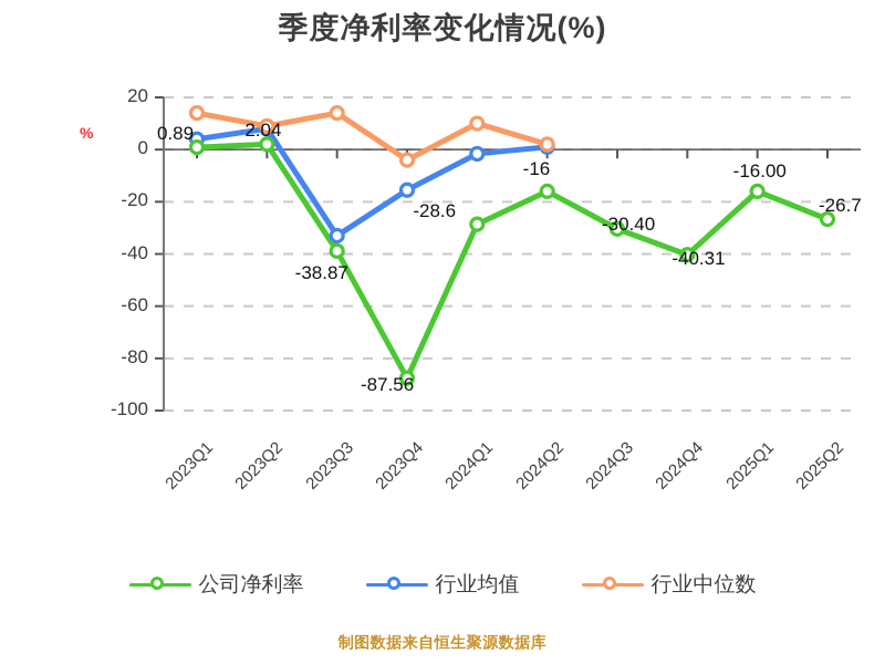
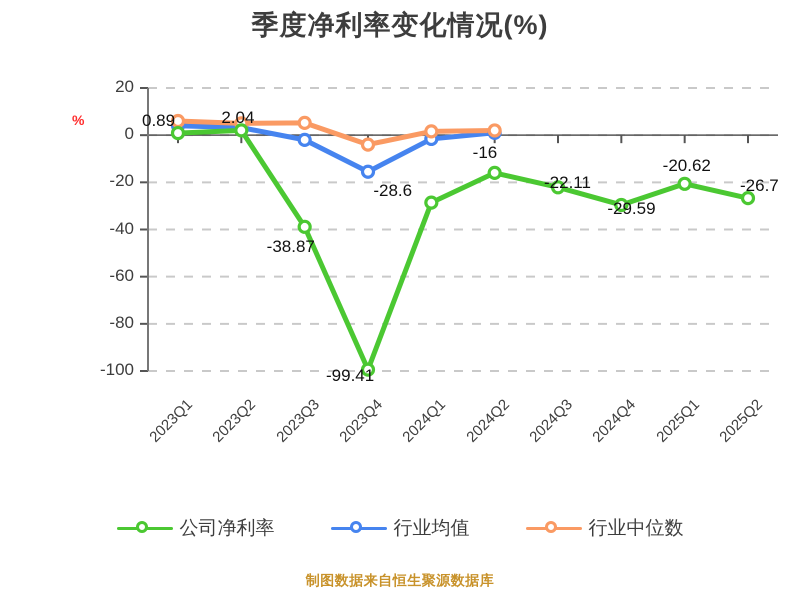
行业中位数/2023Q1: 14 -> 6
行业均值/2023Q2: 8 -> 3
行业中位数/2023Q2: 9 -> 5
行业均值/2023Q3: -33 -> -2
行业中位数/2023Q3: 14 -> 5
公司净利率/2023Q4: -87.56 -> -99.41
行业中位数/2024Q1: 10 -> 2
公司净利率/2024Q3: -30.40 -> -22.11
公司净利率/2024Q4: -40.31 -> -29.59
公司净利率/2025Q1: -16.00 -> -20.62
